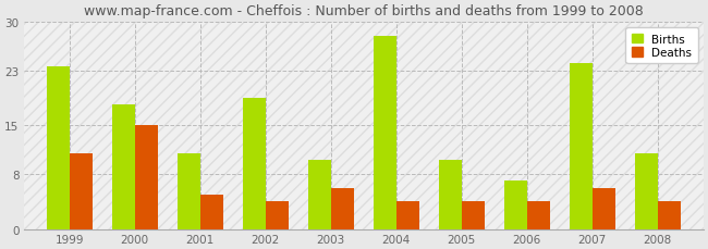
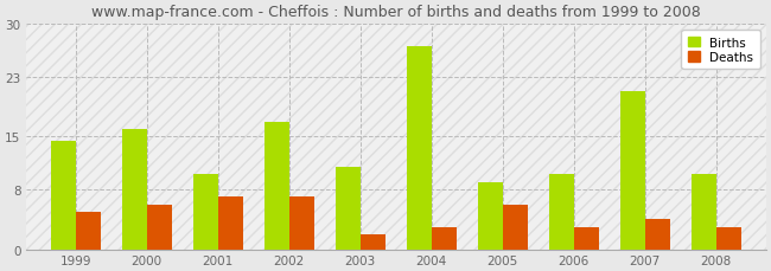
Births/1999: 23.6 -> 14.5
Deaths/1999: 11 -> 5
Births/2000: 18.0 -> 16.0
Deaths/2000: 15 -> 6
Births/2001: 11.0 -> 10.0
Deaths/2001: 5 -> 7
Births/2002: 19.0 -> 17.0
Deaths/2002: 4 -> 7
Births/2003: 10.0 -> 11.0
Deaths/2003: 6 -> 2
Births/2004: 28.0 -> 27.0
Deaths/2004: 4 -> 3
Births/2005: 10.0 -> 9.0
Deaths/2005: 4 -> 6
Births/2006: 7.0 -> 10.0
Deaths/2006: 4 -> 3
Births/2007: 24.0 -> 21.0
Deaths/2007: 6 -> 4
Births/2008: 11.0 -> 10.0
Deaths/2008: 4 -> 3
